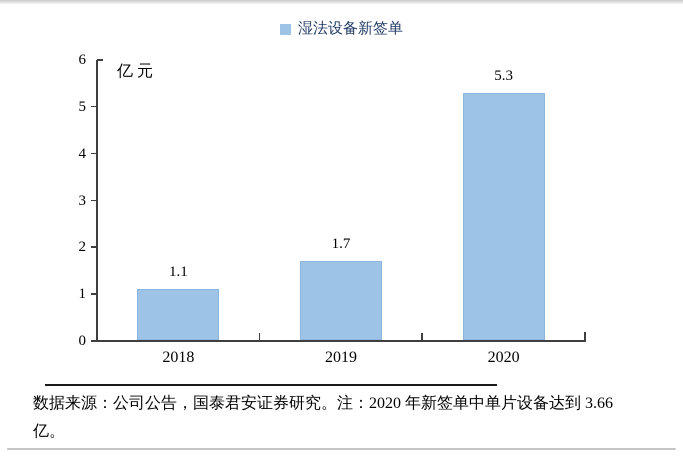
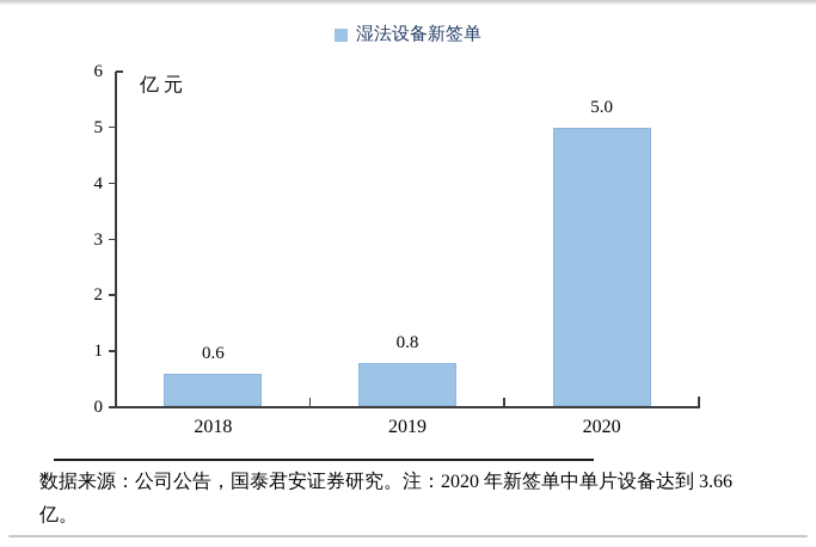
2018: 1.1 -> 0.6
2019: 1.7 -> 0.8
2020: 5.3 -> 5.0
